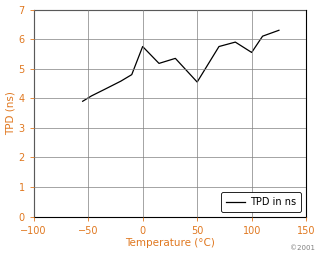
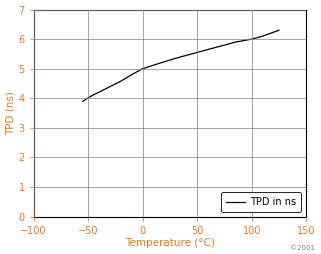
0: 5.75 -> 5.00
50: 4.55 -> 5.55
100: 5.55 -> 6.00
